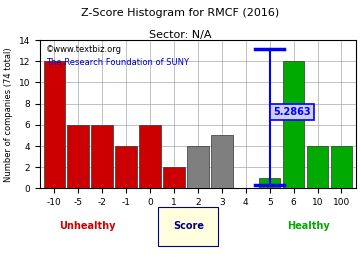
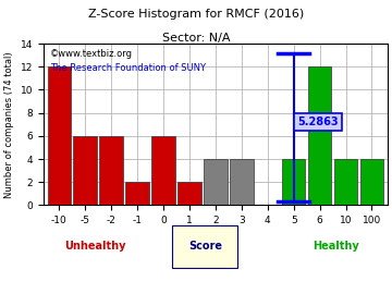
-1: 4 -> 2
3: 5 -> 4
5: 1 -> 4
